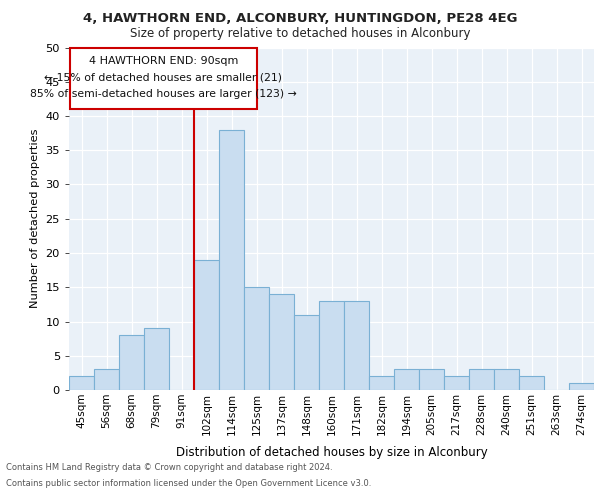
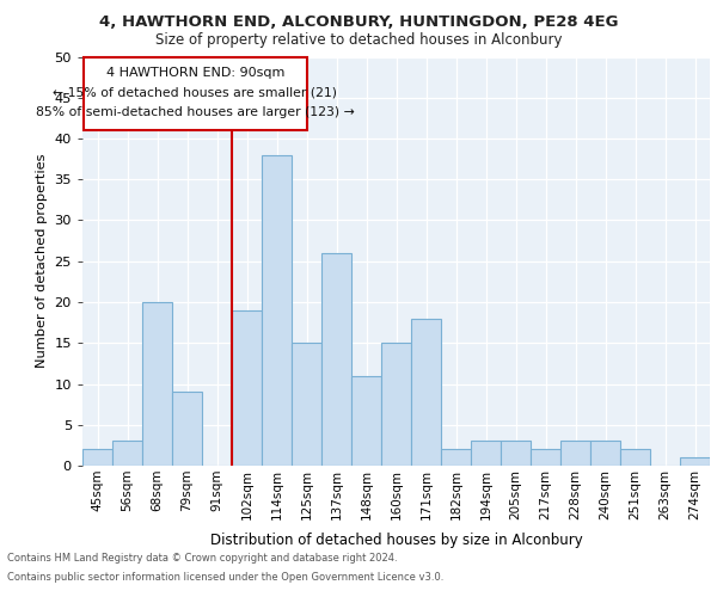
68sqm: 8 -> 20
137sqm: 14 -> 26
160sqm: 13 -> 15
171sqm: 13 -> 18
